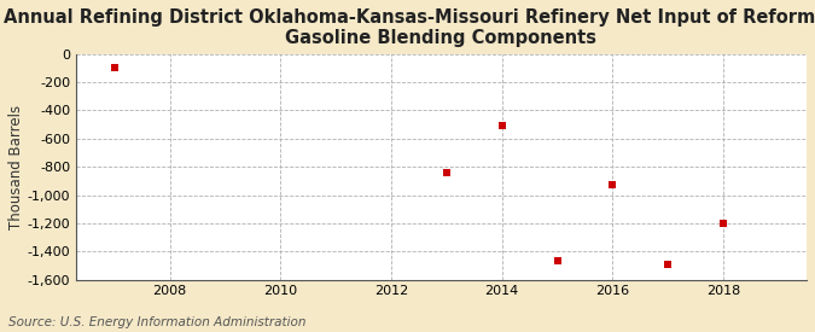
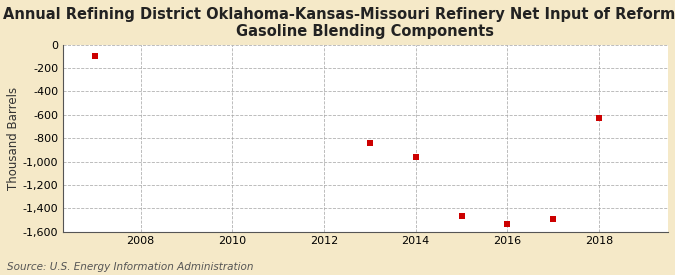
2014: -510 -> -960
2016: -930 -> -1,530
2018: -1,200 -> -630
